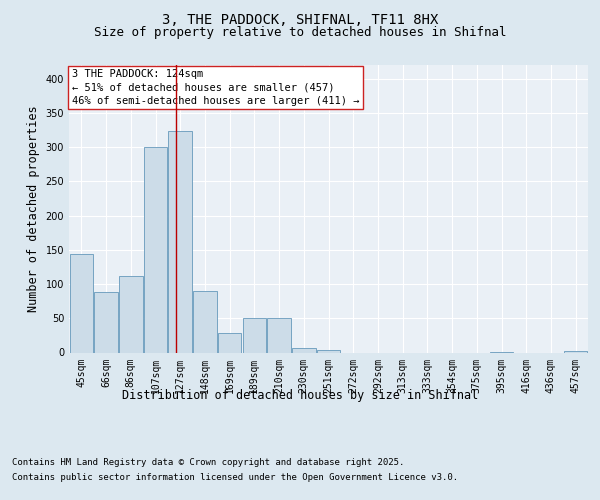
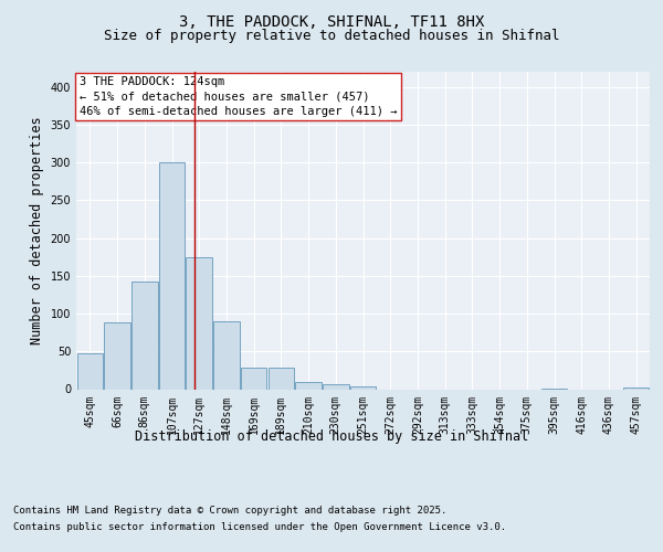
45sqm: 144 -> 47
86sqm: 112 -> 143
127sqm: 324 -> 175
189sqm: 50 -> 28
210sqm: 50 -> 10
